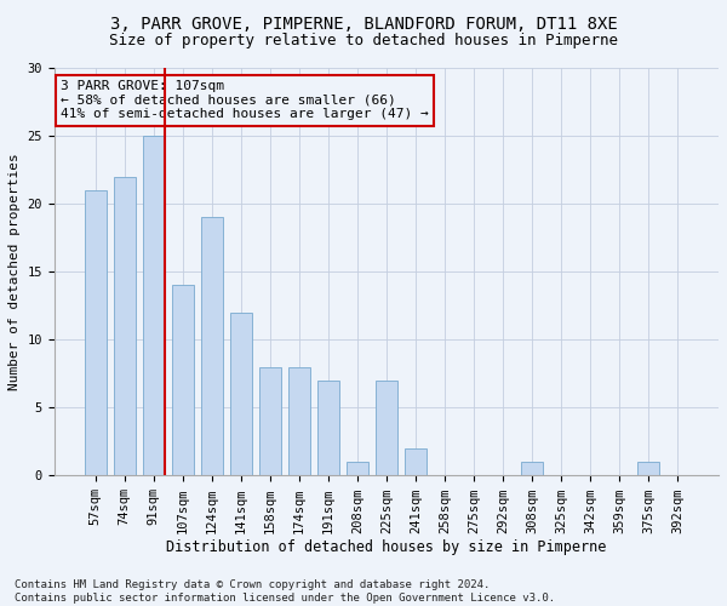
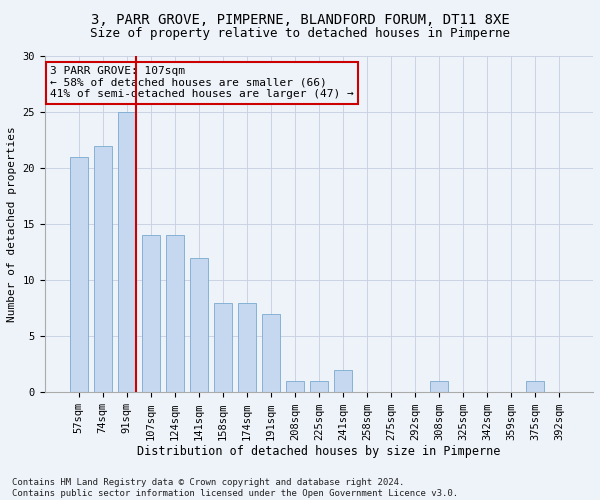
124sqm: 19 -> 14
225sqm: 7 -> 1
